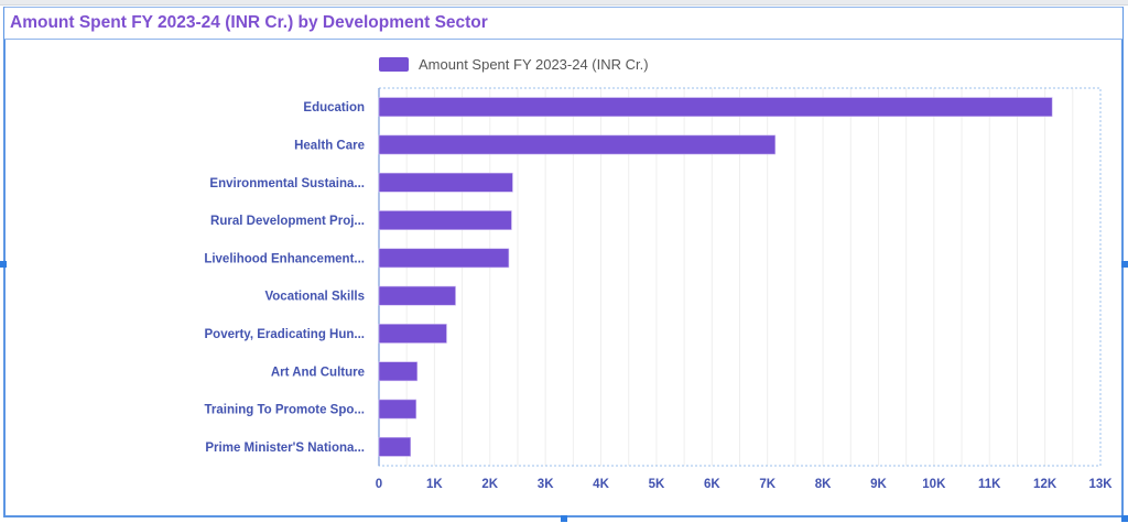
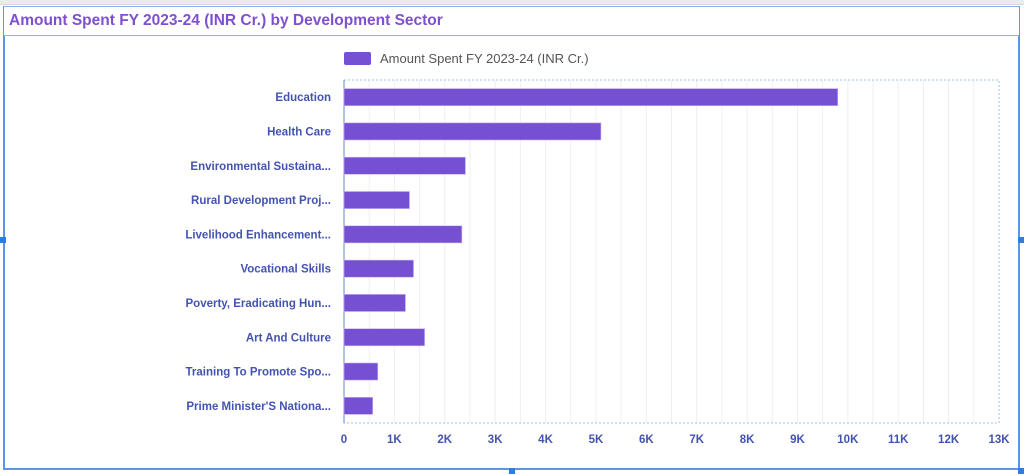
Education: 12.1K -> 9.8K
Health Care: 7.1K -> 5.1K
Rural Development Proj...: 2.4K -> 1.3K
Art And Culture: 0.7K -> 1.6K
